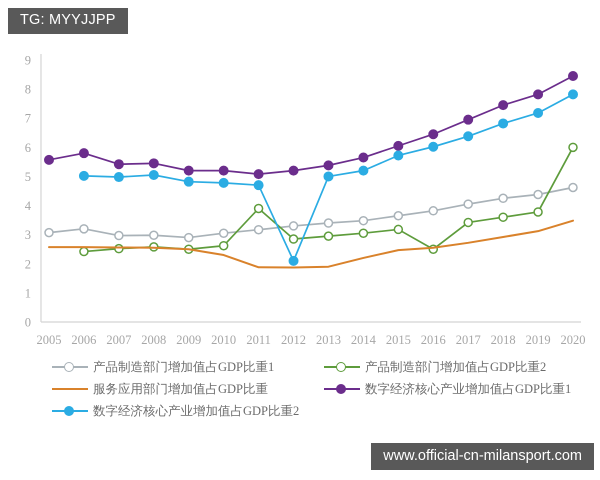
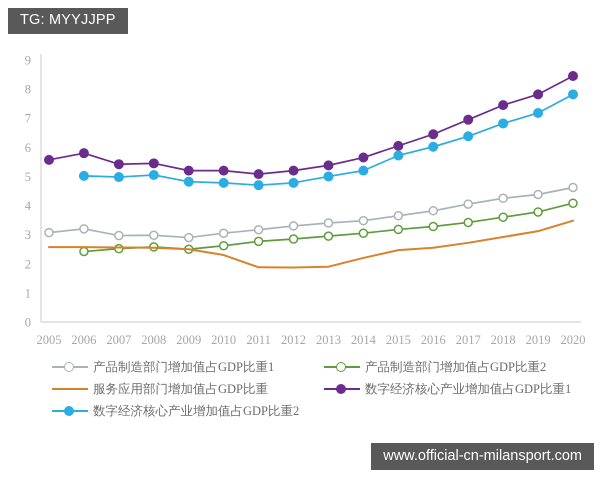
产品制造部门增加值占GDP比重2/2011: 3.9 -> 2.8
数字经济核心产业增加值占GDP比重2/2012: 2.1 -> 4.8
产品制造部门增加值占GDP比重2/2016: 2.5 -> 3.3
产品制造部门增加值占GDP比重2/2020: 6.0 -> 4.1
